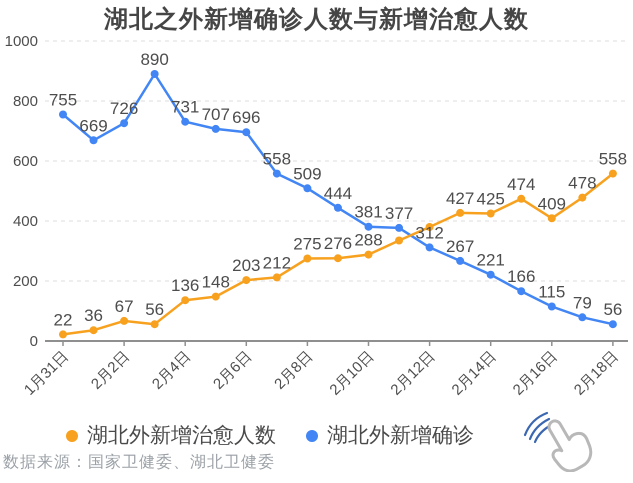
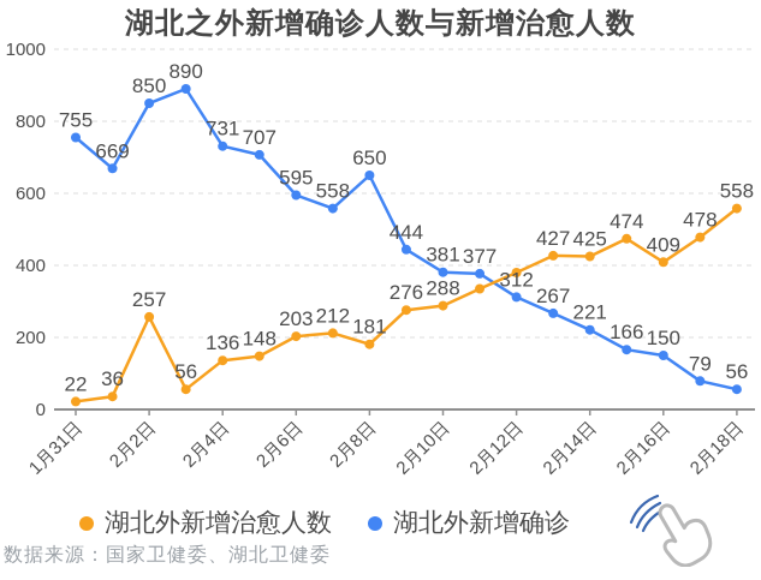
湖北外新增治愈人数/2月2日: 67 -> 257
湖北外新增确诊/2月2日: 726 -> 850
湖北外新增确诊/2月6日: 696 -> 595
湖北外新增治愈人数/2月8日: 275 -> 181
湖北外新增确诊/2月8日: 509 -> 650
湖北外新增确诊/2月16日: 115 -> 150
